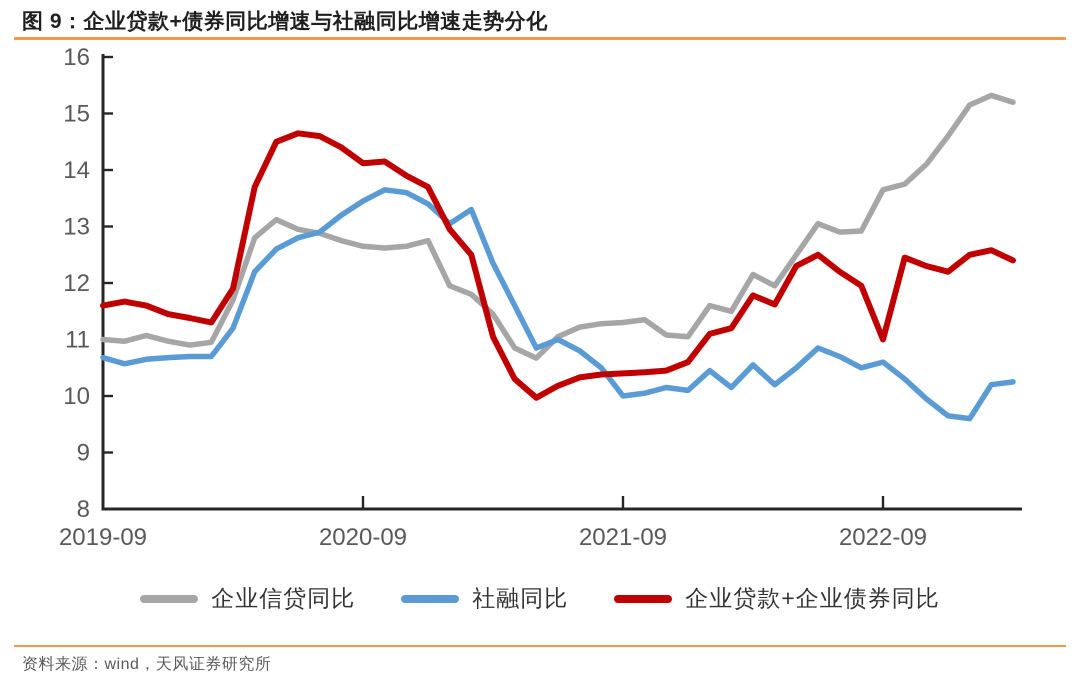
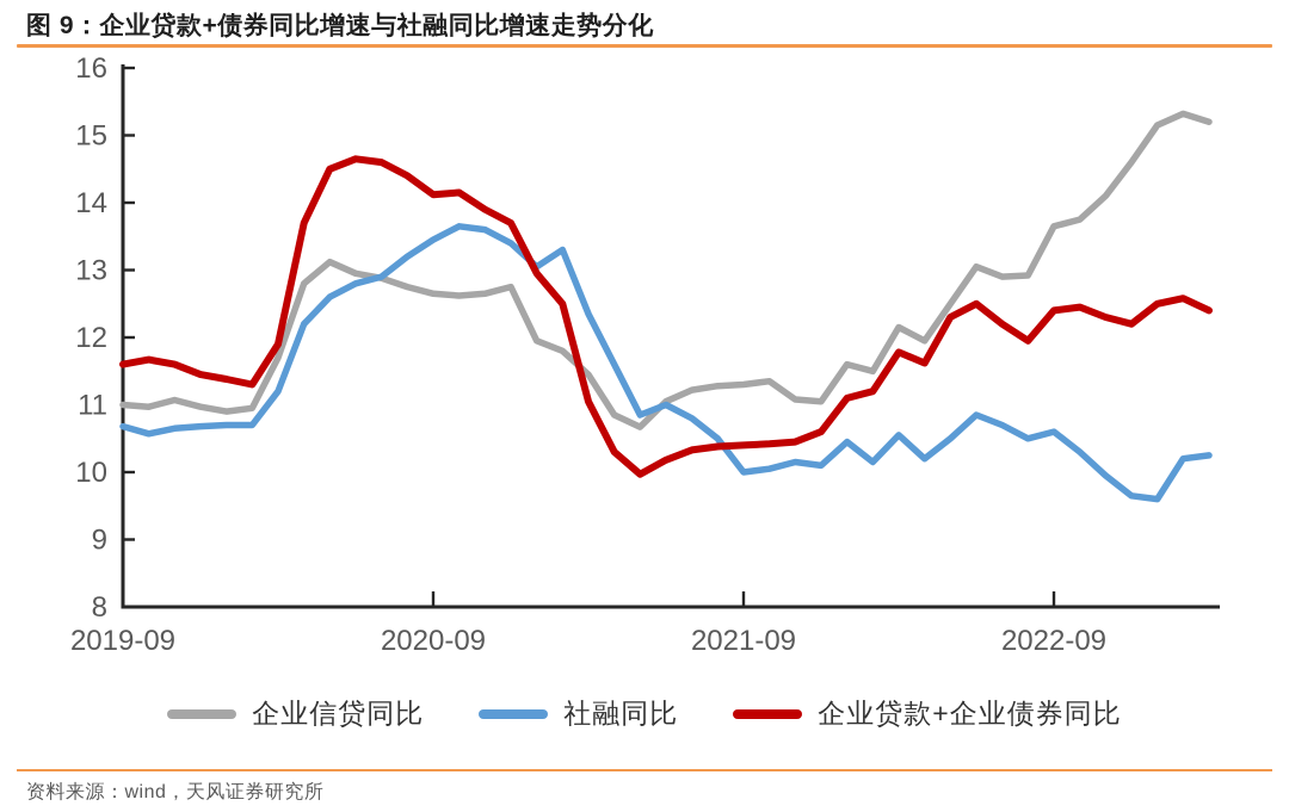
企业贷款+企业债券同比/2022-09: 11.0 -> 12.4
